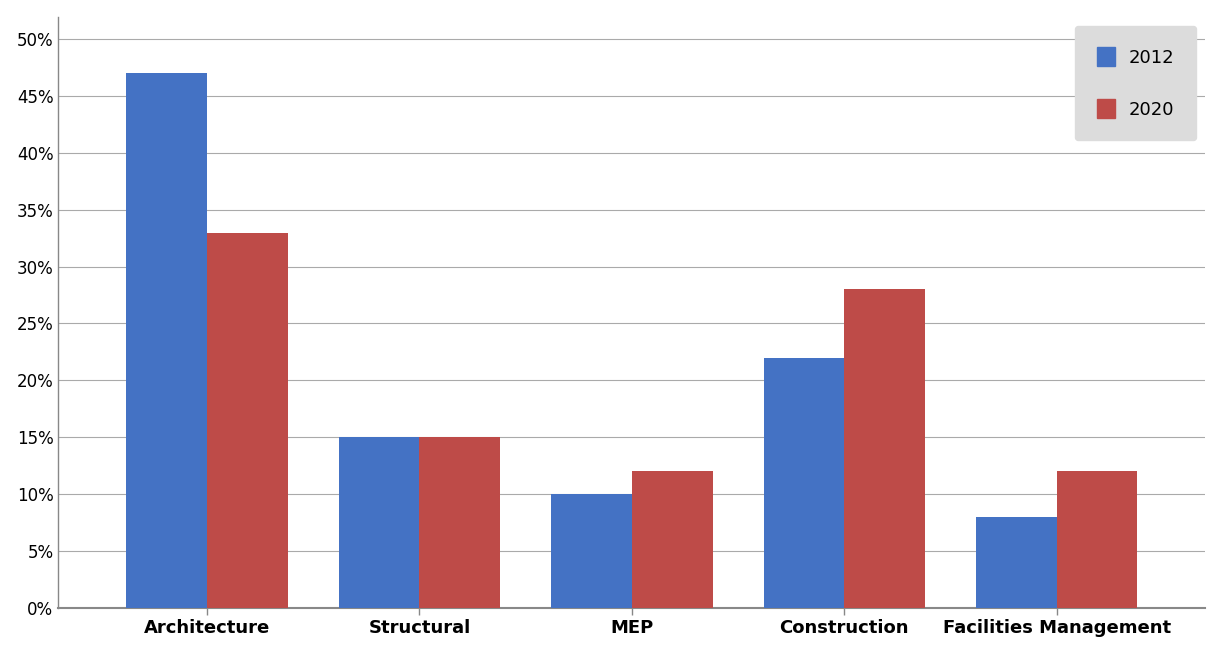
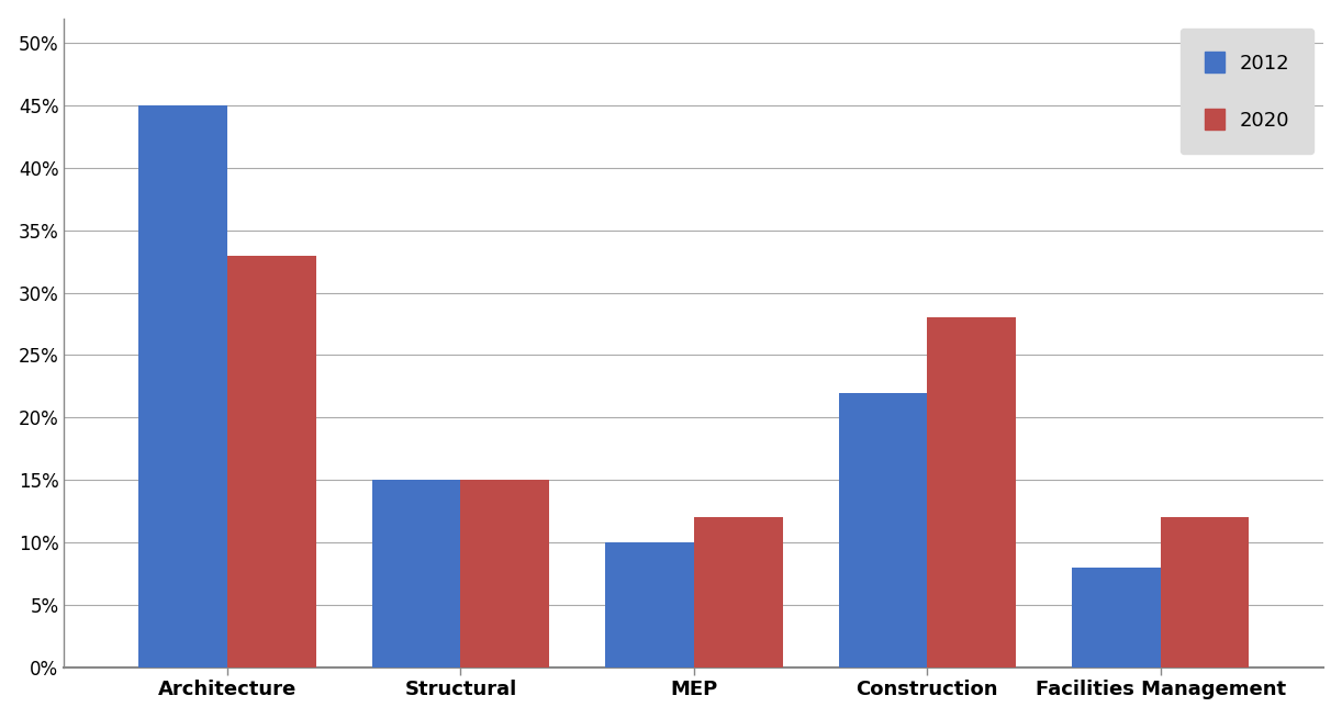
2012/Architecture: 47% -> 45%
